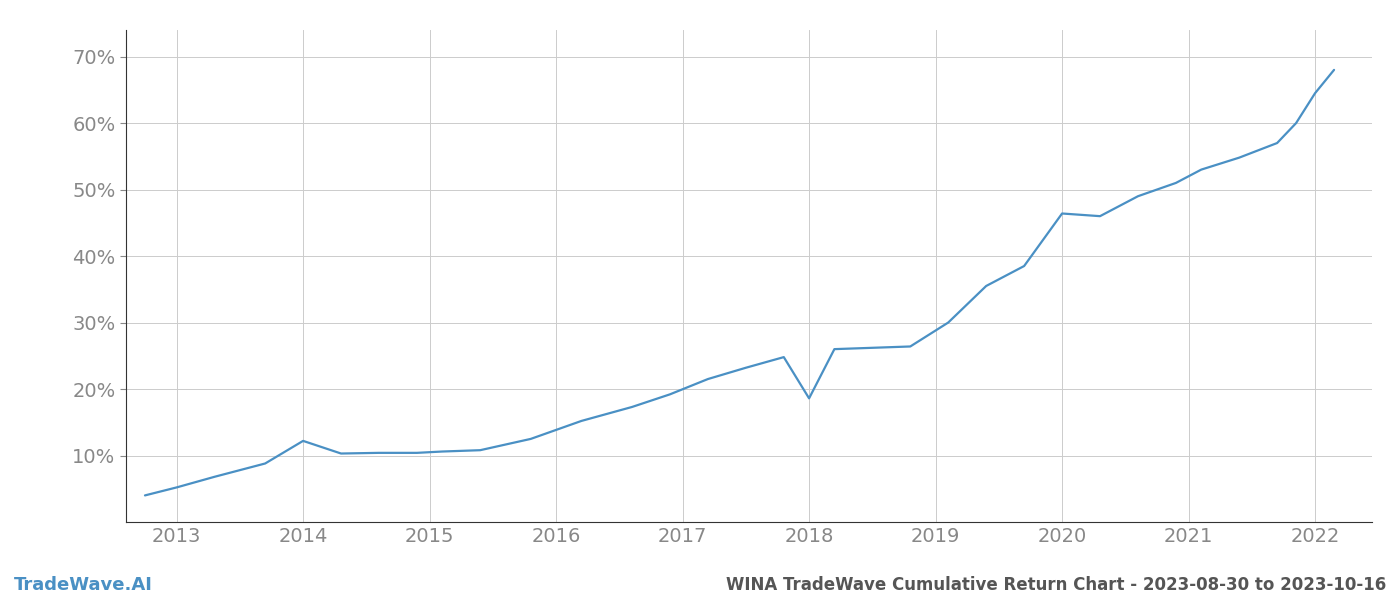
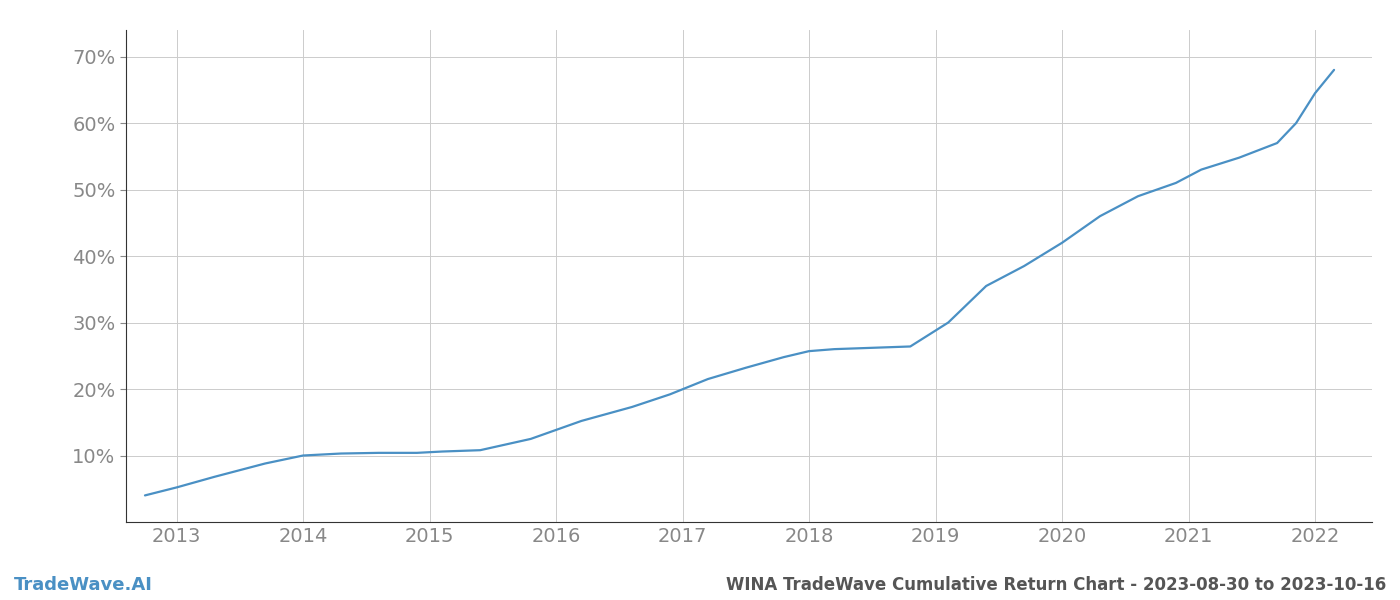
2014: 12.2% -> 10.0%
2018: 18.6% -> 25.7%
2020: 46.4% -> 42.0%
